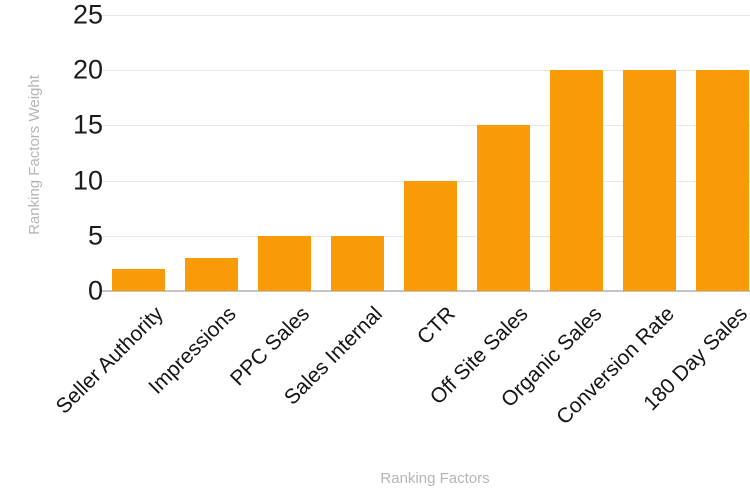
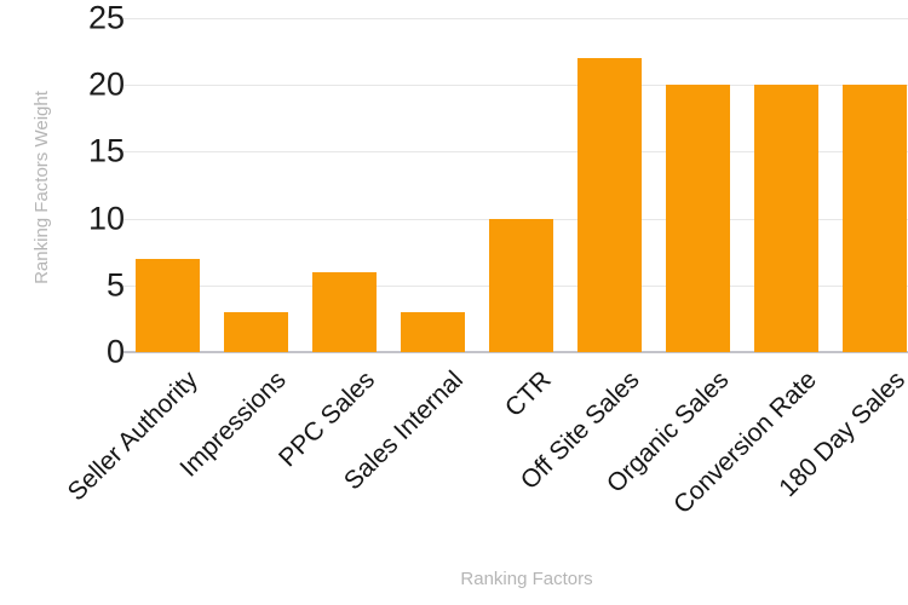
Seller Authority: 2 -> 7
PPC Sales: 5 -> 6
Sales Internal: 5 -> 3
Off Site Sales: 15 -> 22
